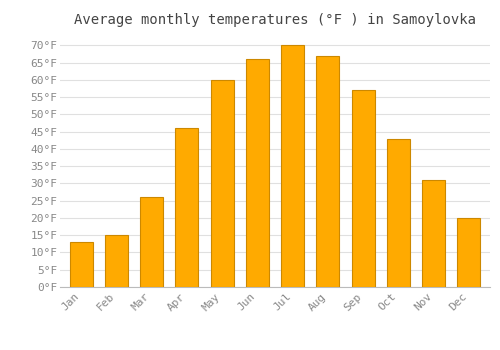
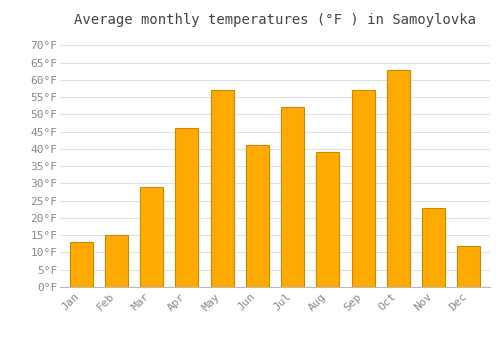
Mar: 26°F -> 29°F
May: 60°F -> 57°F
Jun: 66°F -> 41°F
Jul: 70°F -> 52°F
Aug: 67°F -> 39°F
Oct: 43°F -> 63°F
Nov: 31°F -> 23°F
Dec: 20°F -> 12°F
